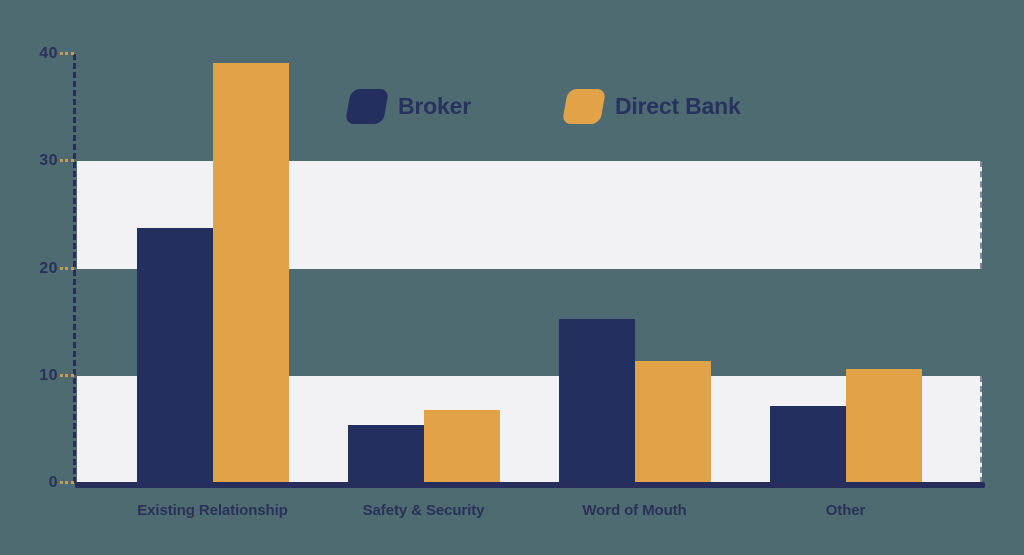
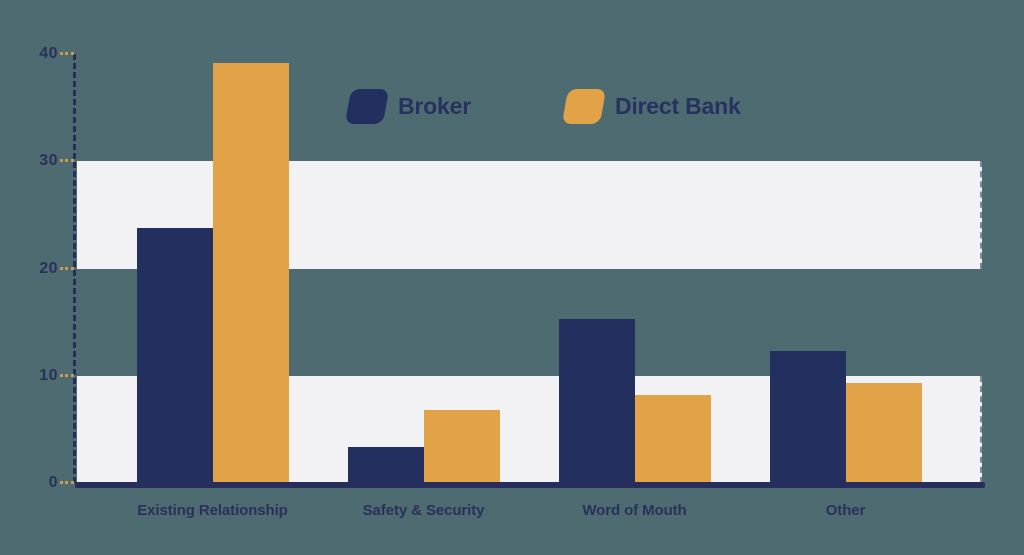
Broker/Safety & Security: 5.4 -> 3.4
Direct Bank/Word of Mouth: 11.4 -> 8.2
Broker/Other: 7.2 -> 12.3
Direct Bank/Other: 10.6 -> 9.3
